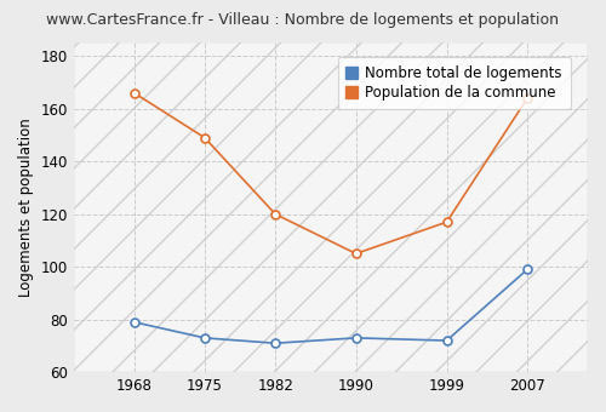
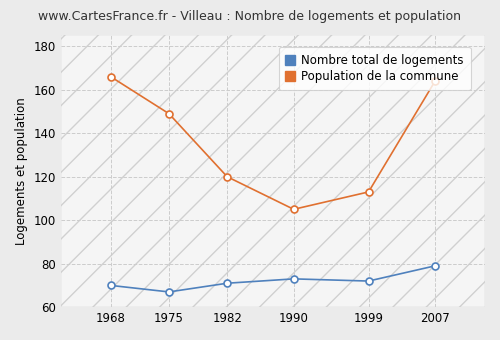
Nombre total de logements/1968: 79 -> 70
Nombre total de logements/1975: 73 -> 67
Population de la commune/1999: 117 -> 113
Nombre total de logements/2007: 99 -> 79
